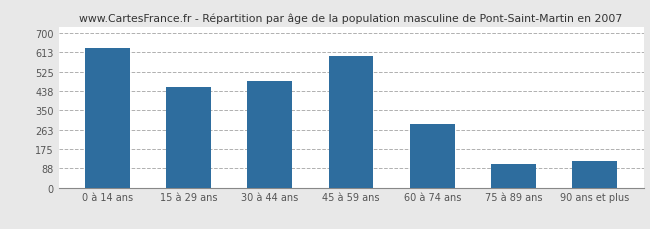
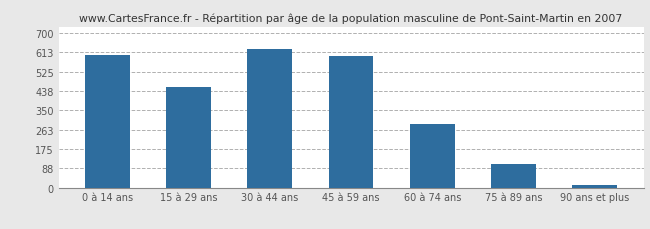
0 à 14 ans: 635 -> 601
30 à 44 ans: 485 -> 627
90 ans et plus: 120 -> 12
